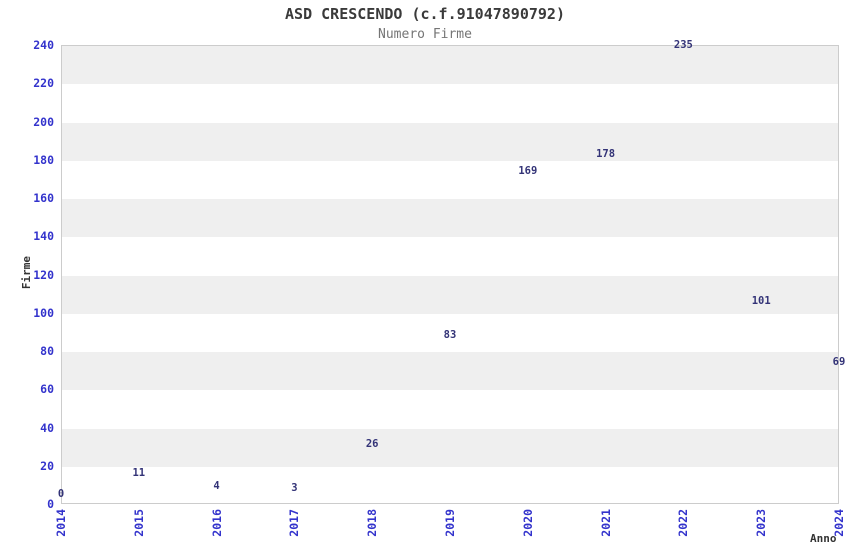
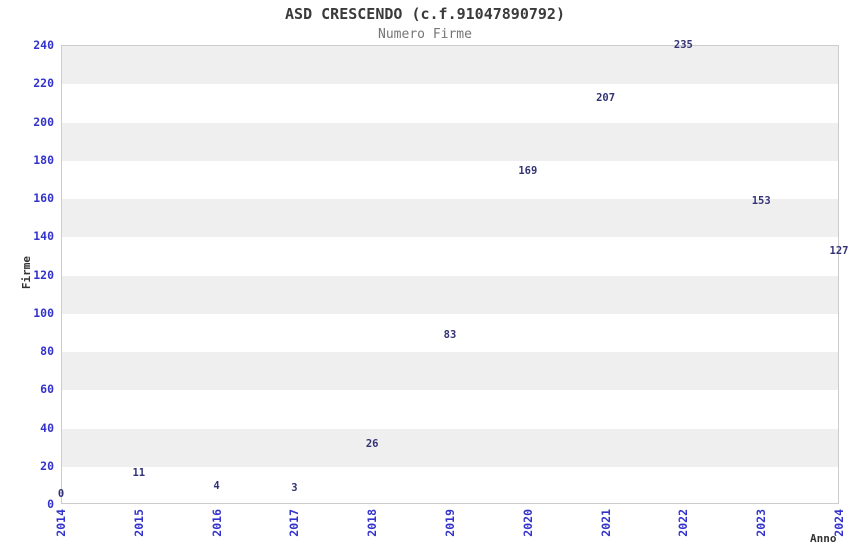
2021: 178 -> 207
2023: 101 -> 153
2024: 69 -> 127
